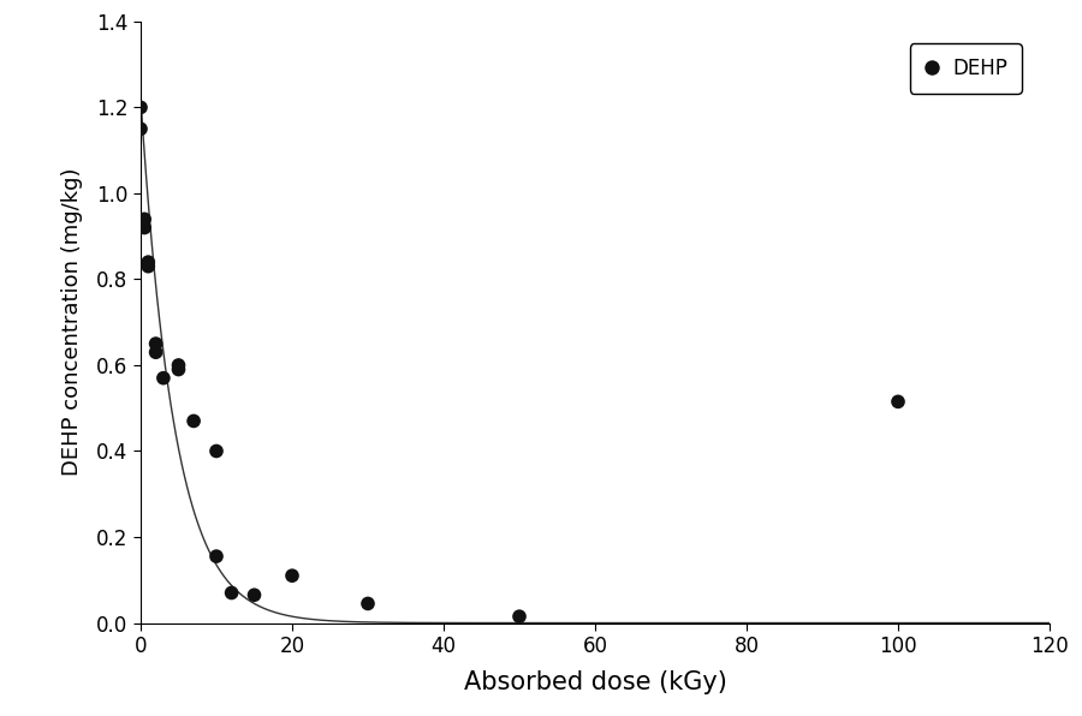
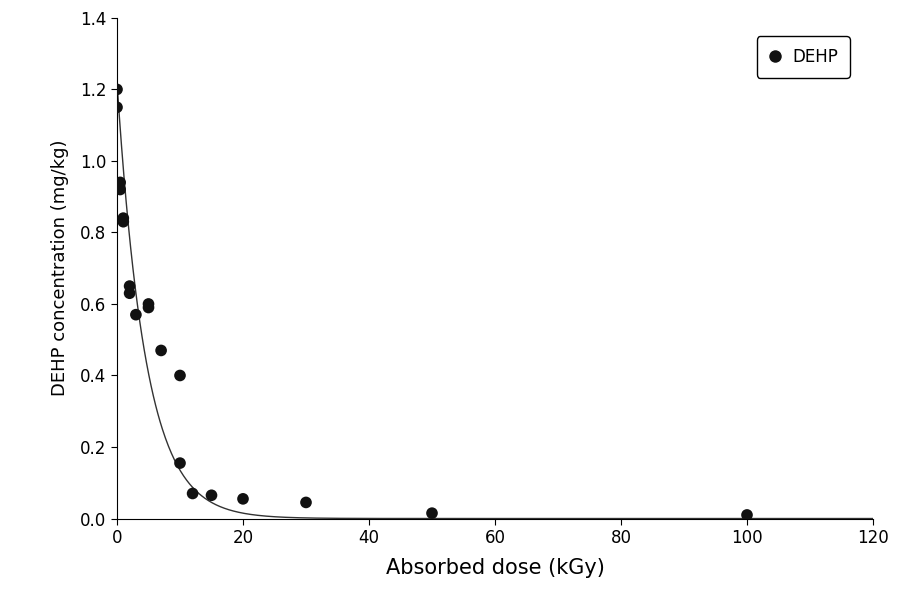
DEHP/20: 0.110 -> 0.055
DEHP/100: 0.515 -> 0.010
